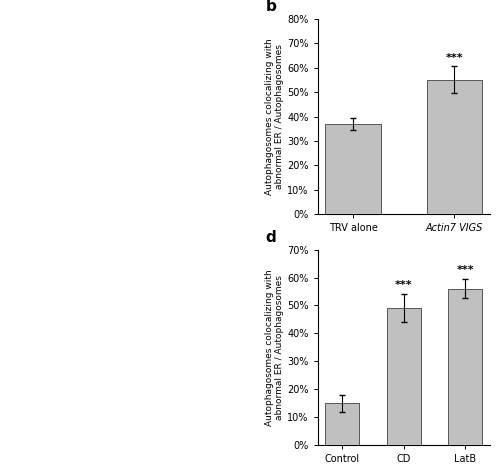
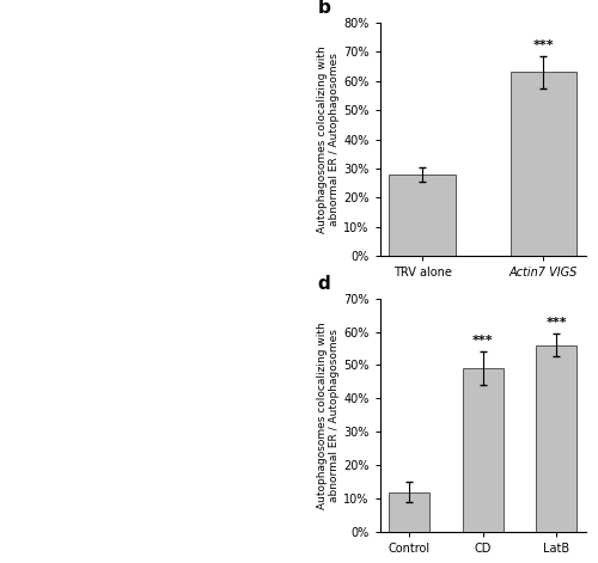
TRV alone: 37% -> 28%
Actin7 VIGS: 55% -> 63%
Control: 15% -> 12%
